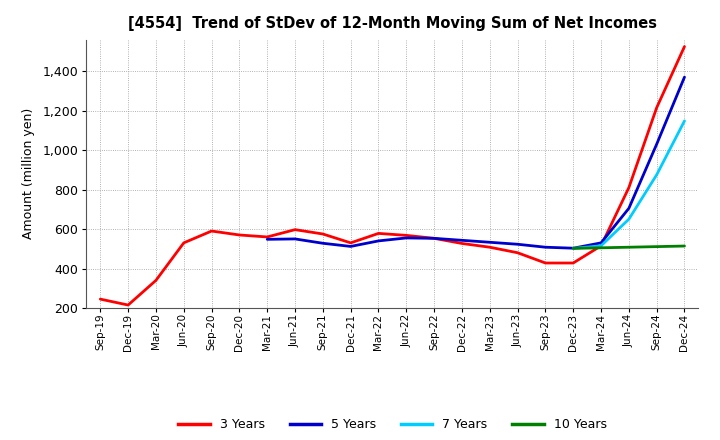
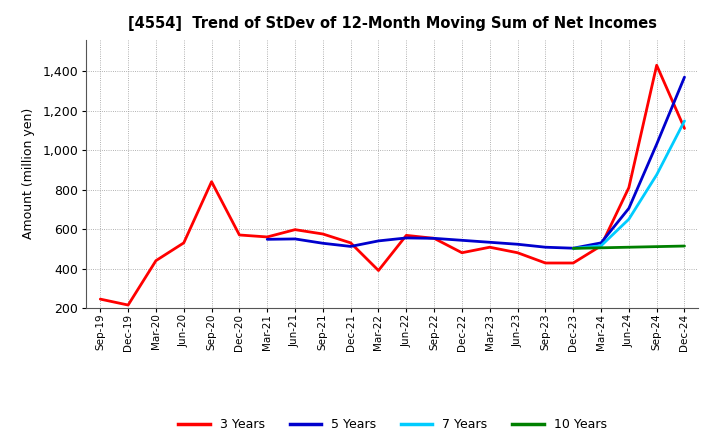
3 Years/Mar-20: 340 -> 440
3 Years/Sep-20: 590 -> 840
3 Years/Mar-22: 580 -> 390
3 Years/Dec-22: 530 -> 480
3 Years/Sep-24: 1,220 -> 1,430
3 Years/Dec-24: 1,520 -> 1,110
